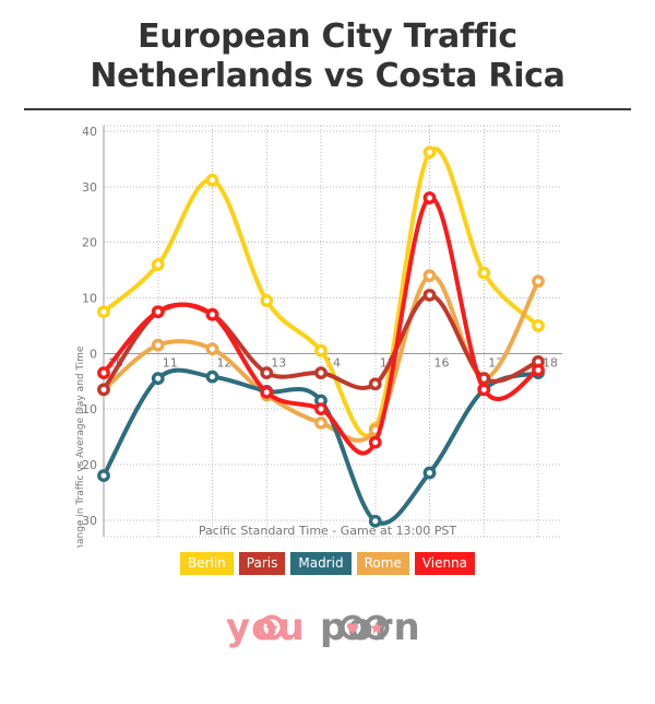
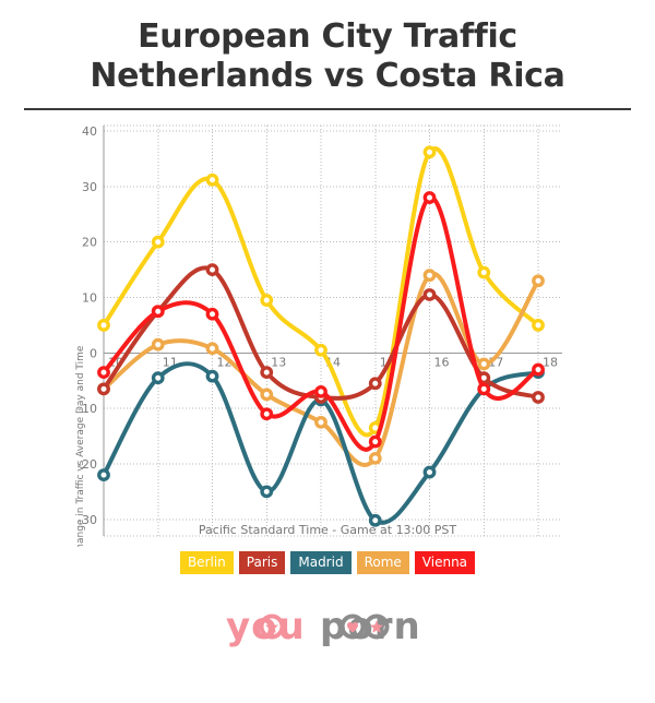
Berlin/10: 8 -> 5
Berlin/11: 16 -> 20
Paris/12: 7 -> 15
Madrid/13: -7 -> -25
Vienna/13: -7 -> -11
Paris/14: -4 -> -8
Vienna/14: -10 -> -7
Rome/15: -14 -> -19
Rome/17: -4 -> -2
Paris/18: -2 -> -8
